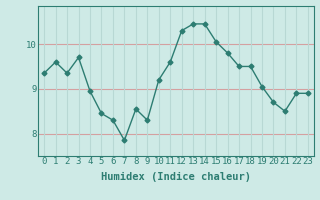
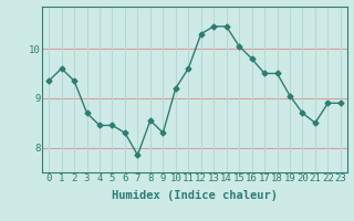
3: 9.70 -> 8.70
4: 8.95 -> 8.45
